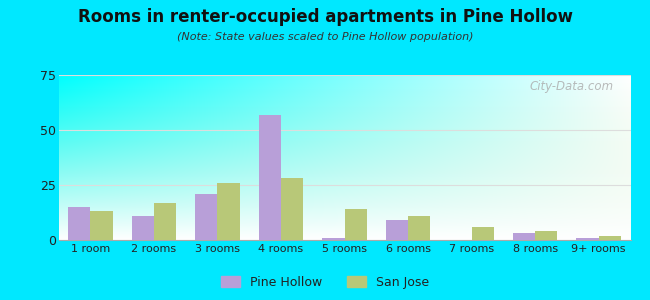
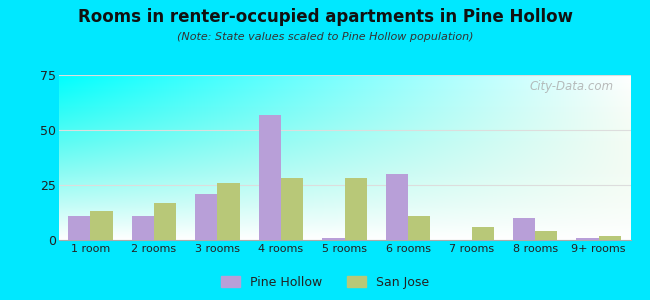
Pine Hollow/1 room: 15 -> 11
San Jose/5 rooms: 14 -> 28
Pine Hollow/6 rooms: 9 -> 30
Pine Hollow/8 rooms: 3 -> 10
